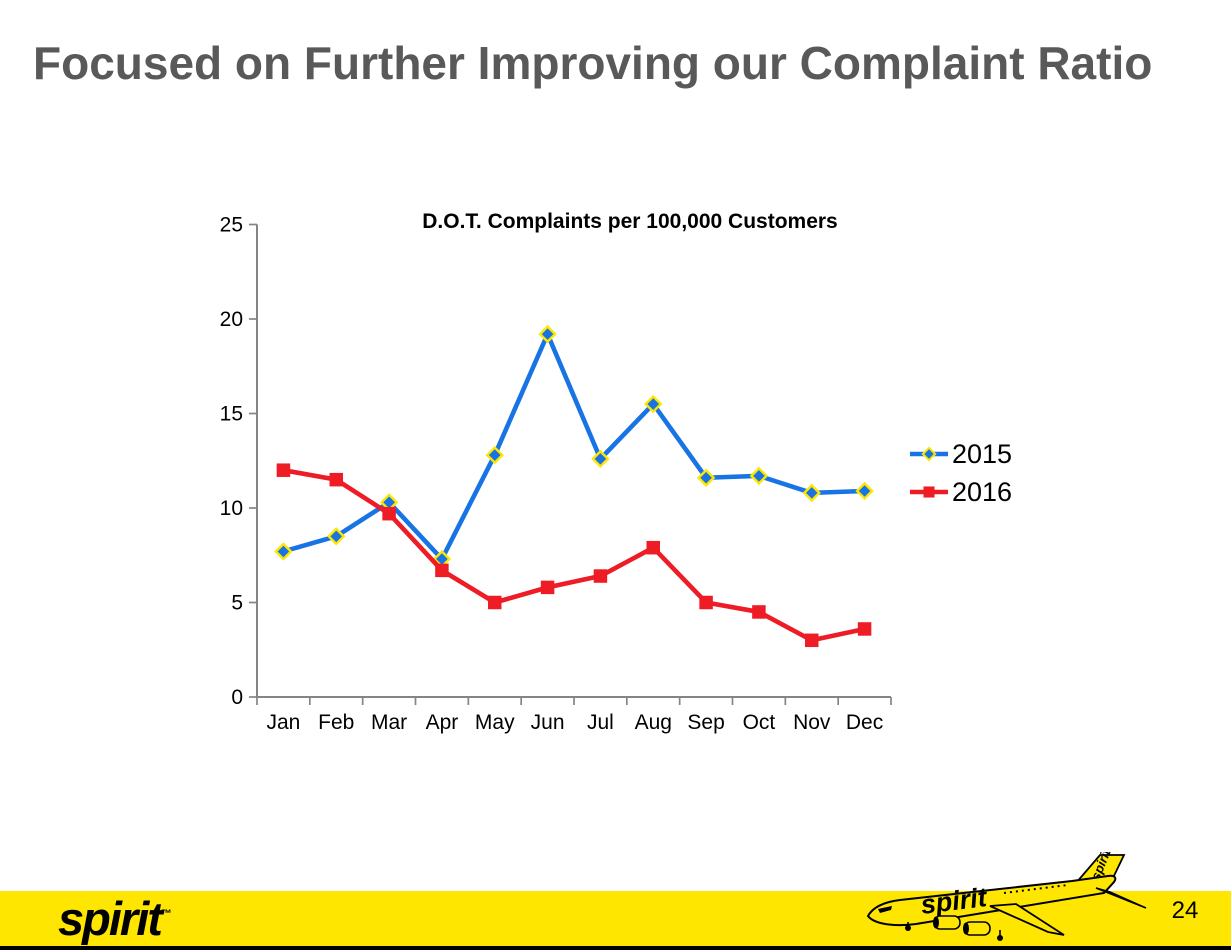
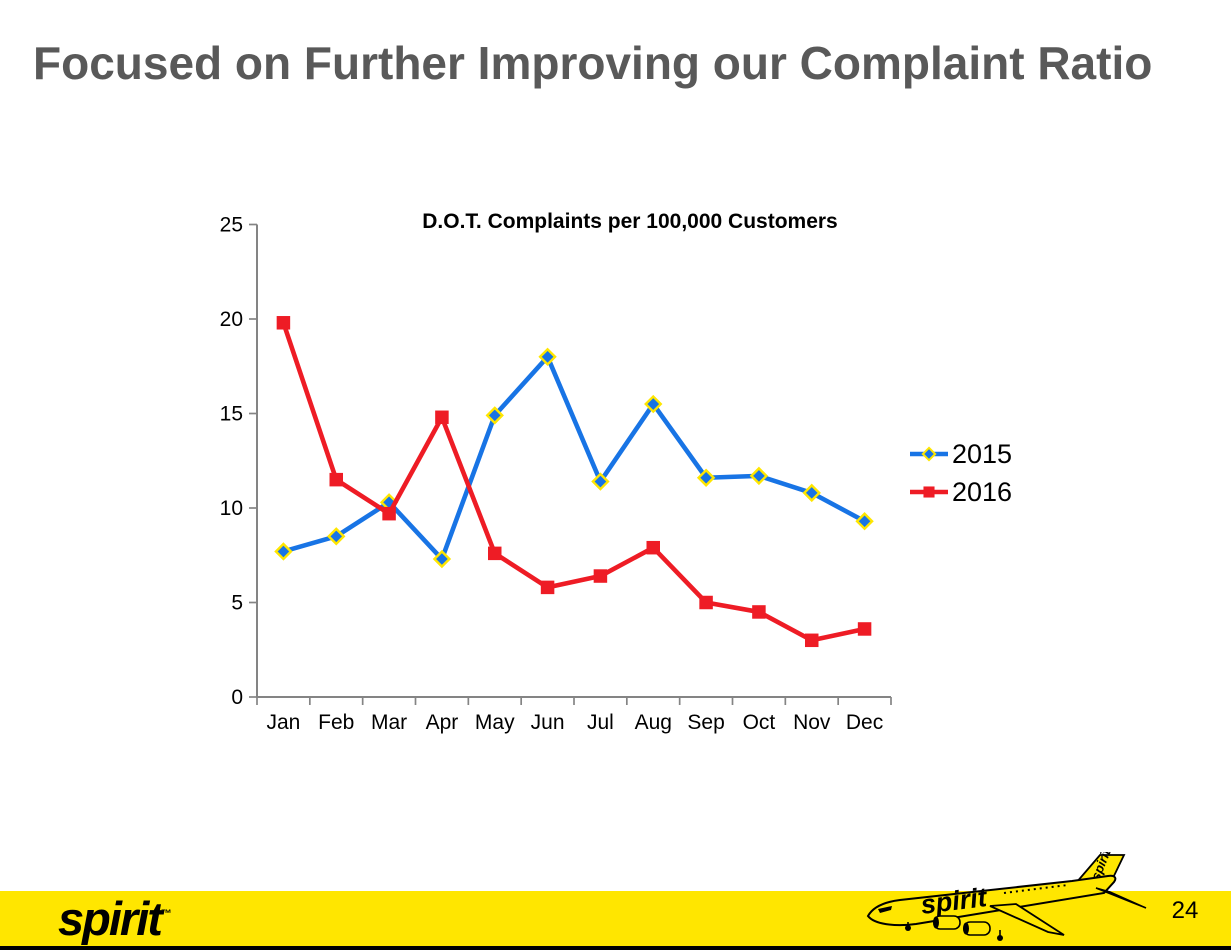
2016/Jan: 12.0 -> 19.8
2016/Apr: 6.7 -> 14.8
2015/May: 12.8 -> 14.9
2016/May: 5.0 -> 7.6
2015/Jun: 19.2 -> 18.0
2015/Jul: 12.6 -> 11.4
2015/Dec: 10.9 -> 9.3
